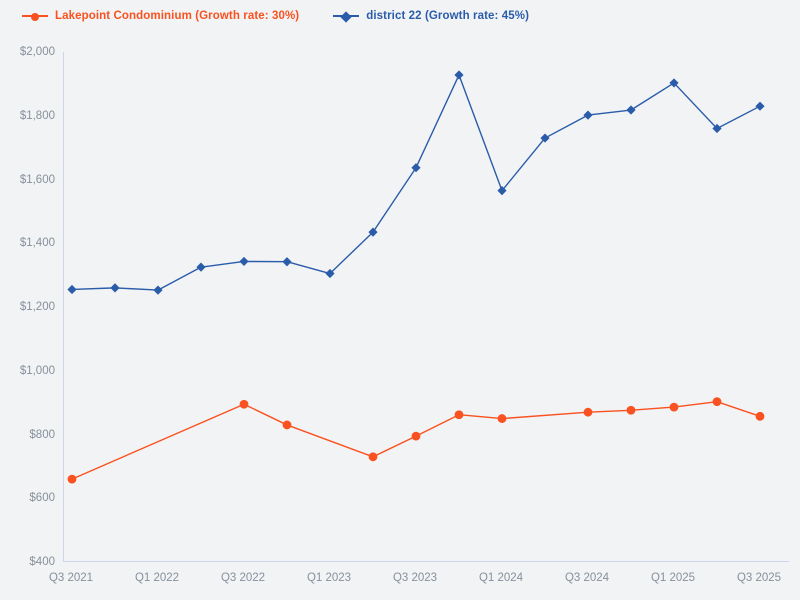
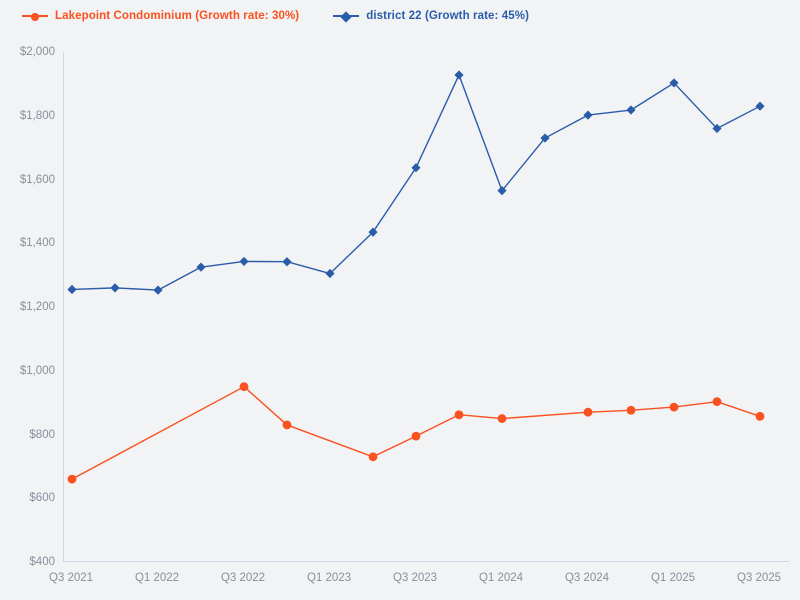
Lakepoint Condominium (Growth rate: 30%)/Q3 2022: $900 -> $950
